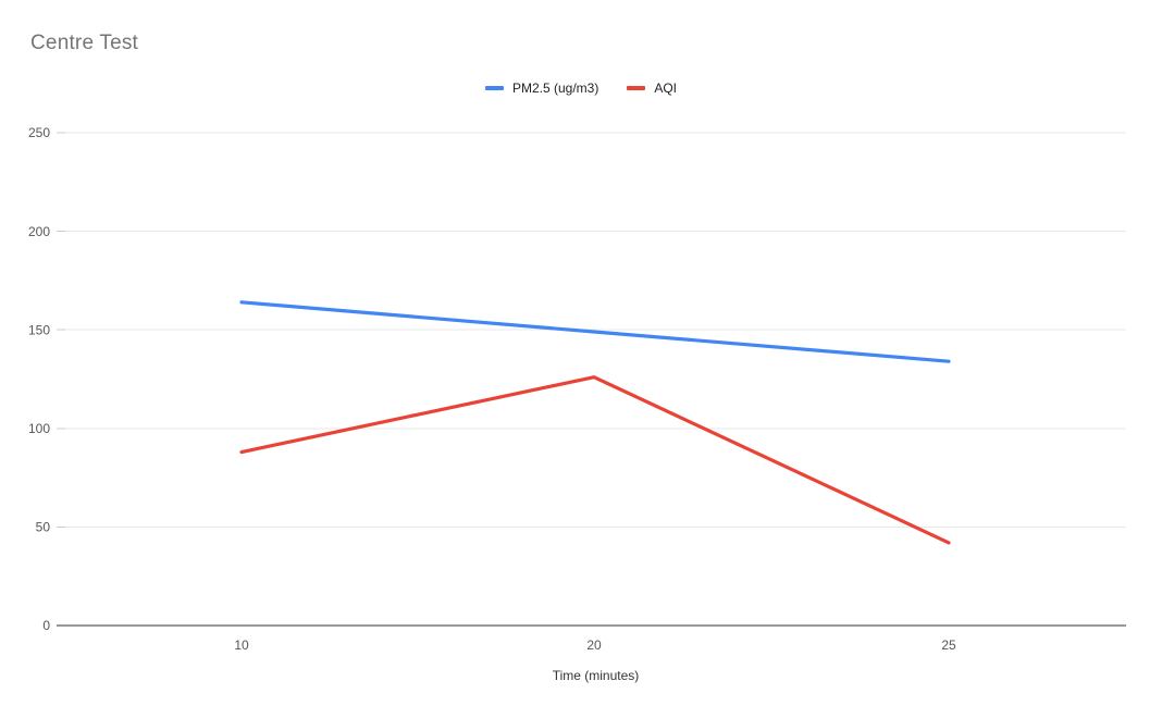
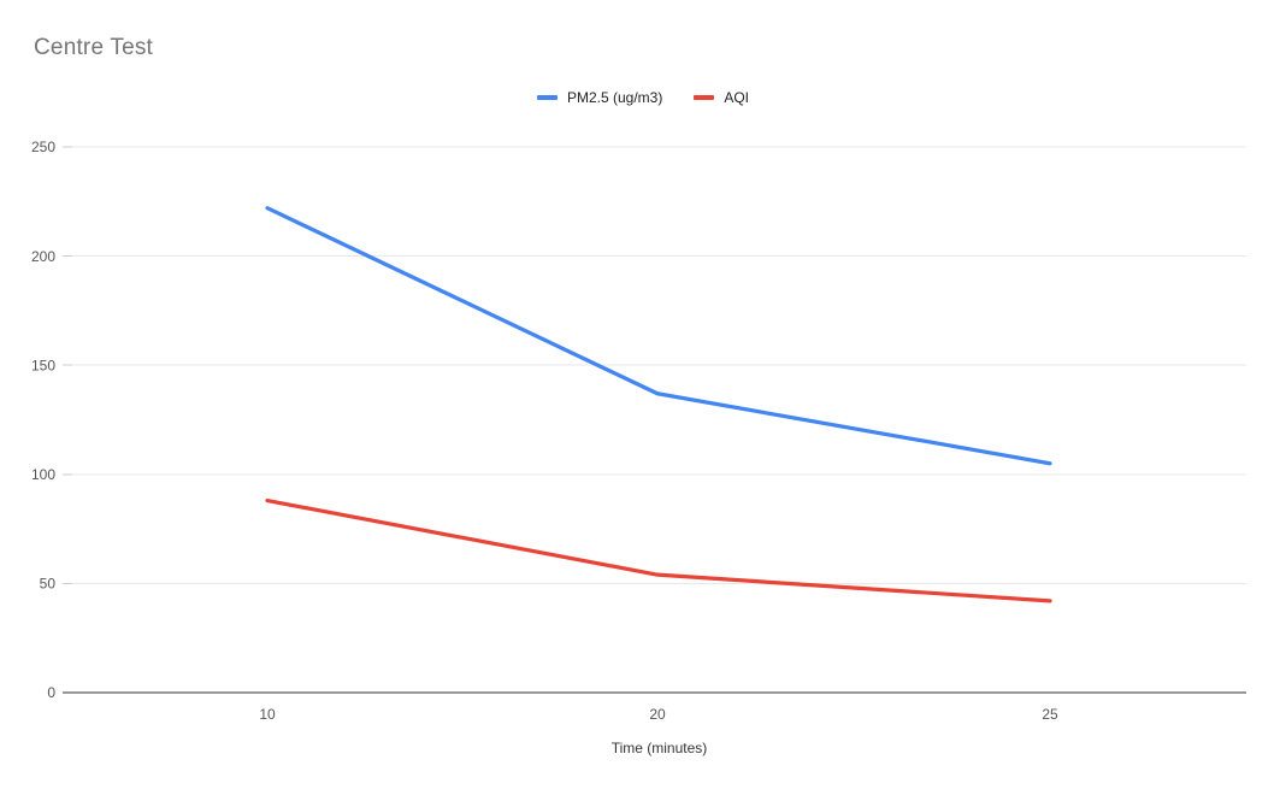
PM2.5 (ug/m3)/10: 164 -> 222
PM2.5 (ug/m3)/20: 149 -> 137
AQI/20: 126 -> 54
PM2.5 (ug/m3)/25: 134 -> 105
